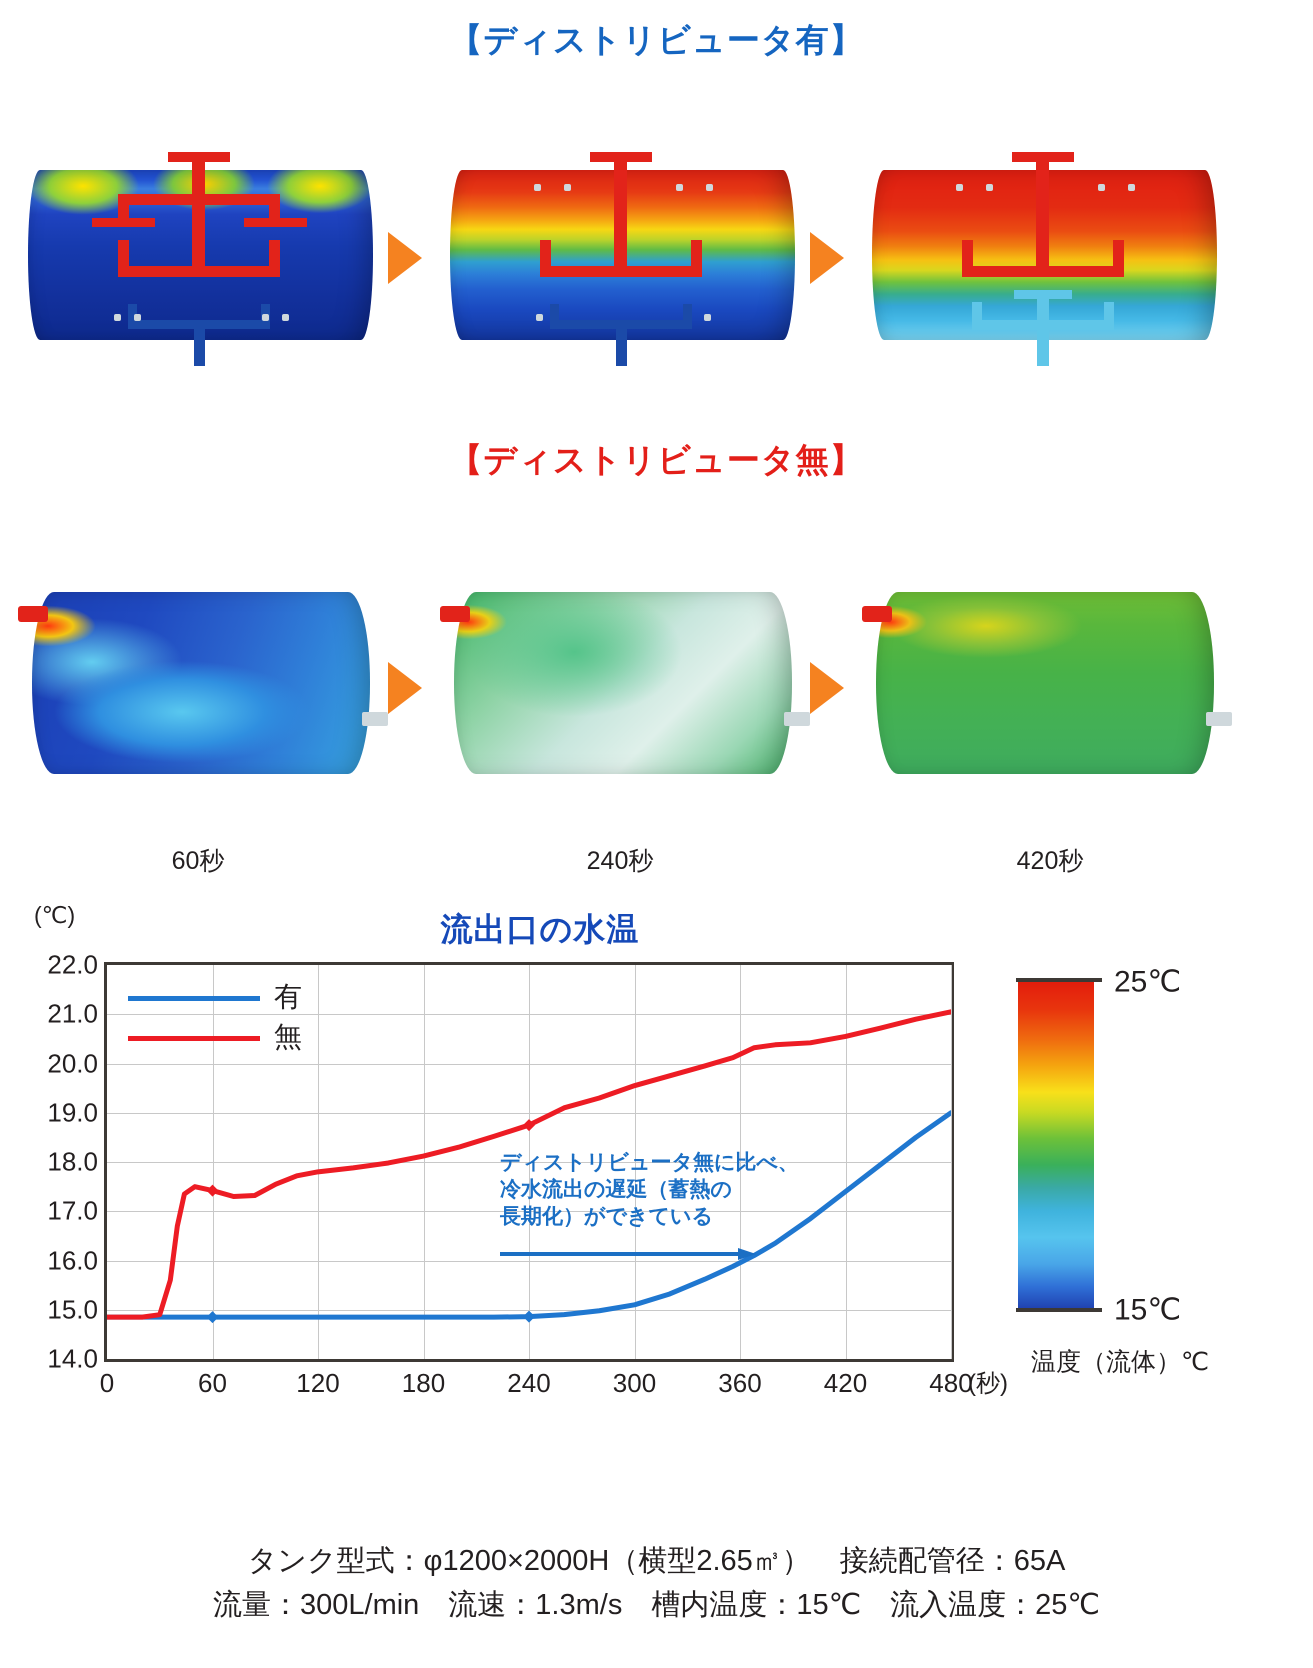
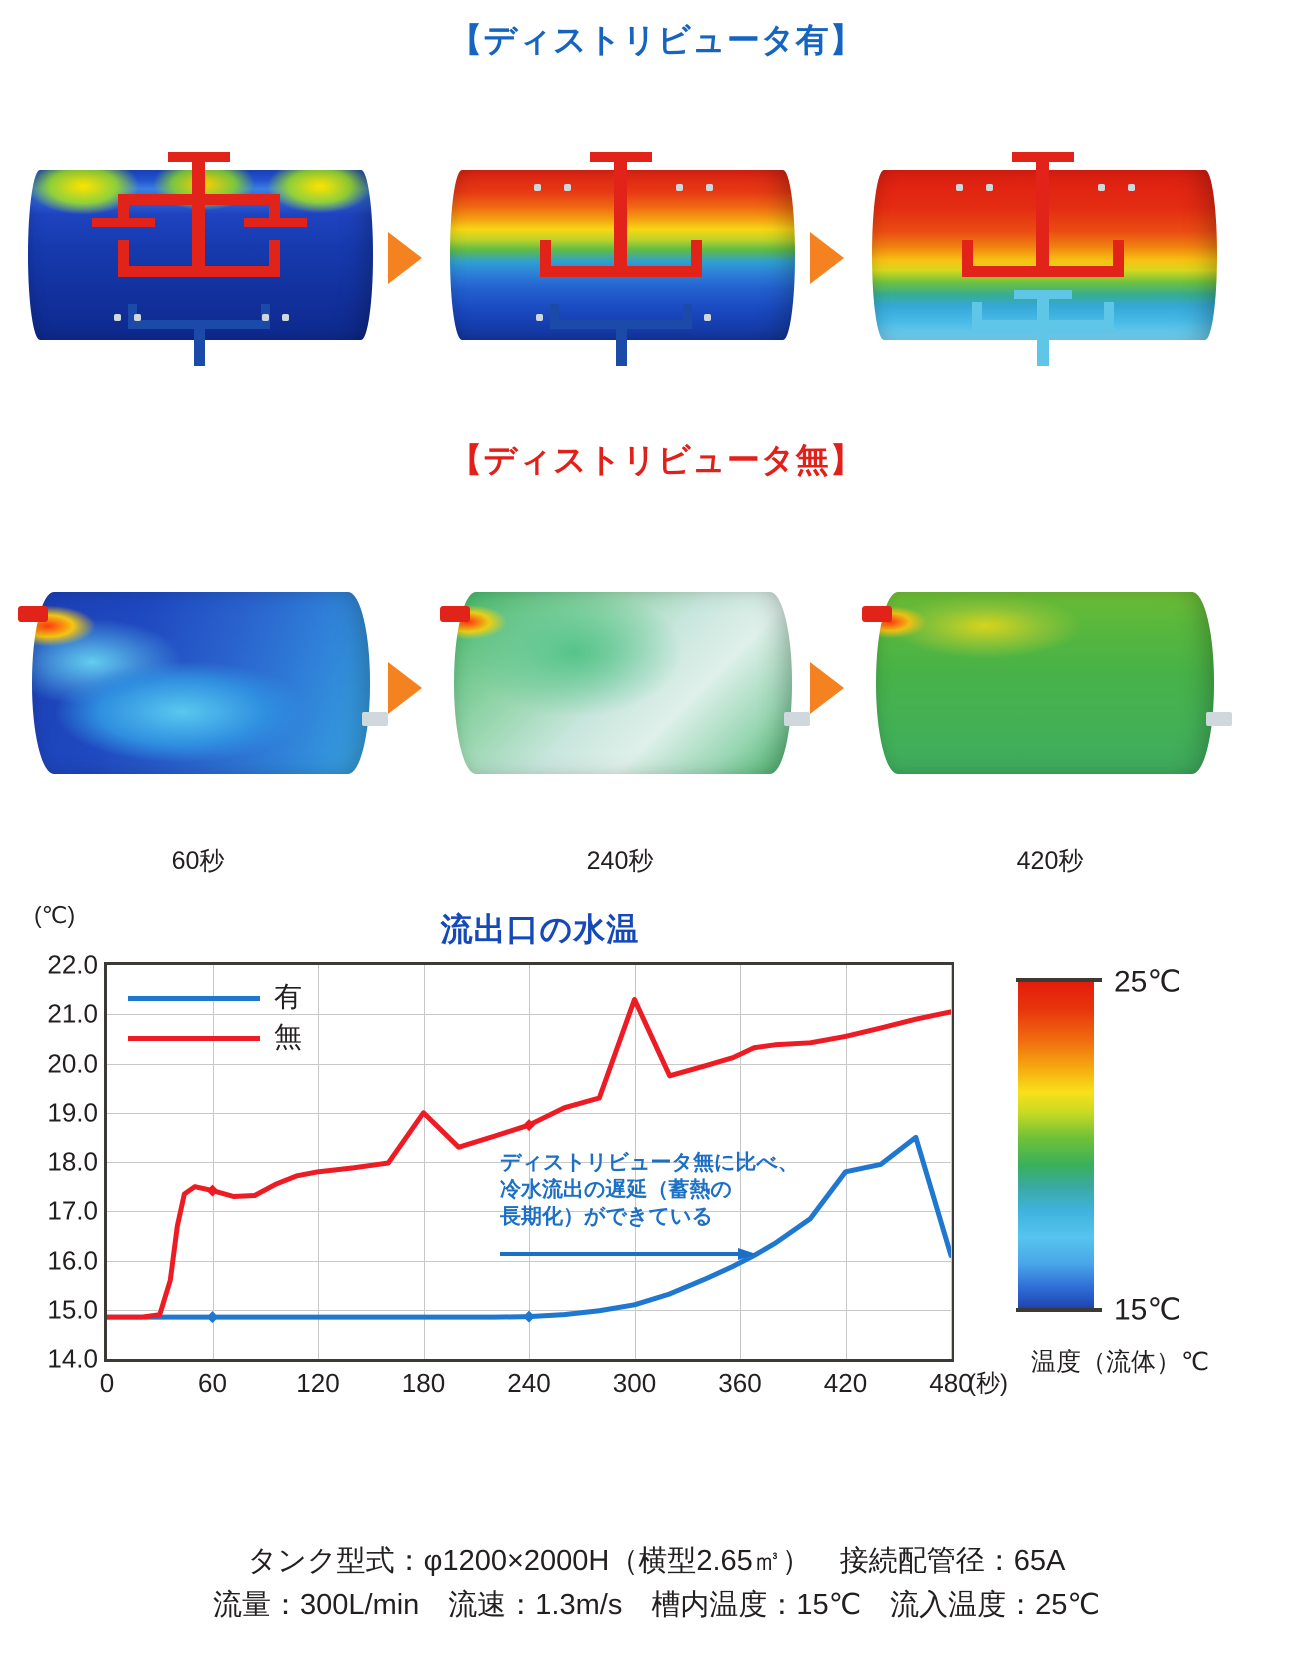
無/180: 18.1 -> 19.0
無/300: 19.6 -> 21.3
有/420: 17.4 -> 17.8
有/480: 19.0 -> 16.1
